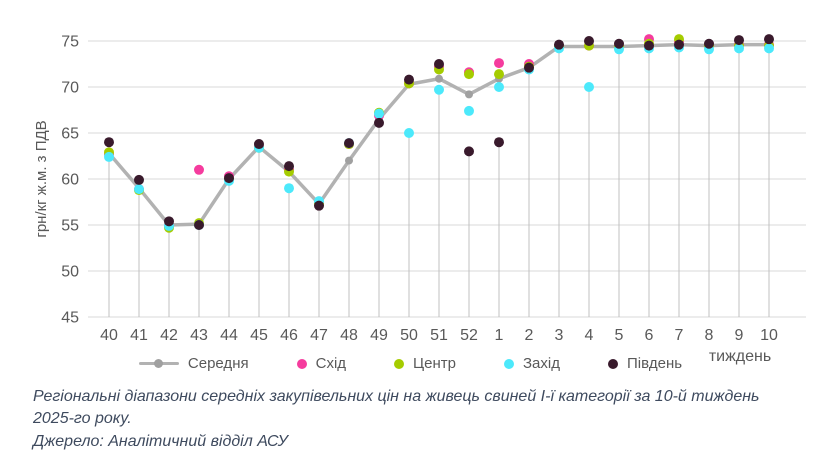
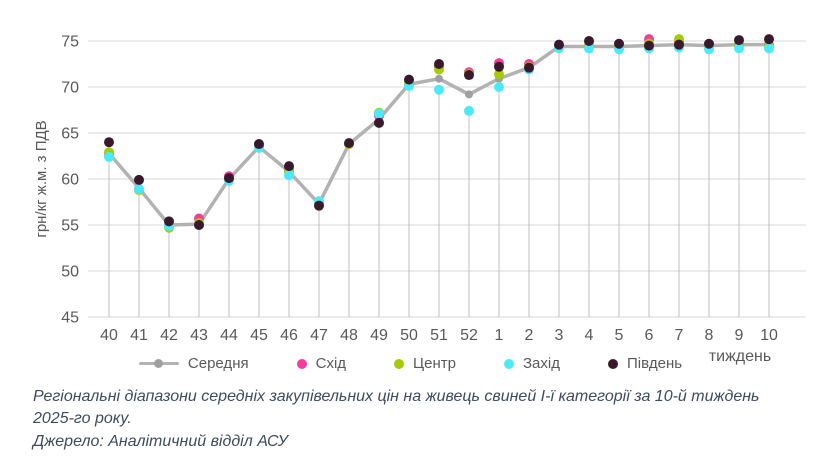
Схід/43: 61 -> 56
Захід/46: 59 -> 60
Середня/48: 62 -> 64
Захід/50: 65 -> 70
Південь/52: 63 -> 71
Південь/1: 64 -> 72
Захід/4: 70 -> 74
